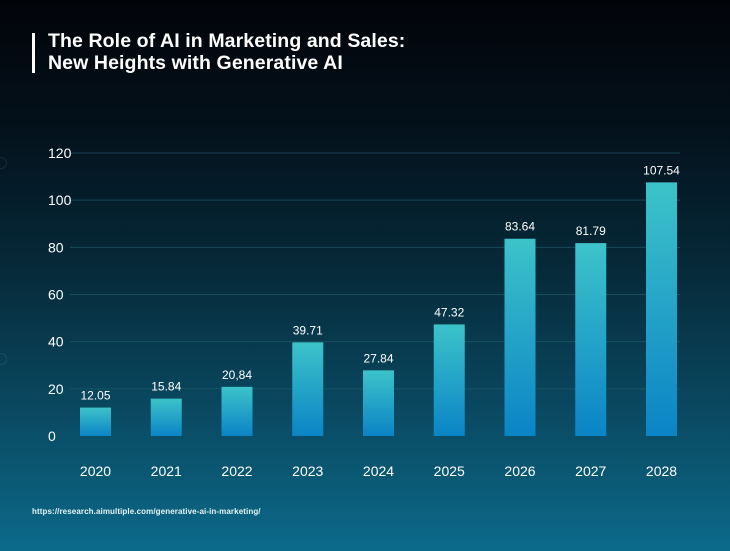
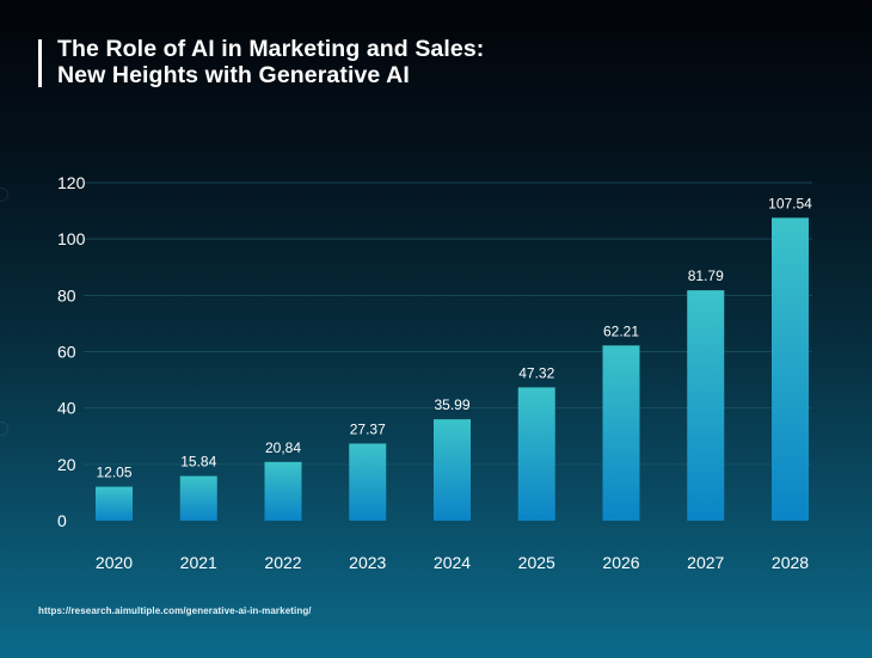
2023: 39.71 -> 27.37
2024: 27.84 -> 35.99
2026: 83.64 -> 62.21
